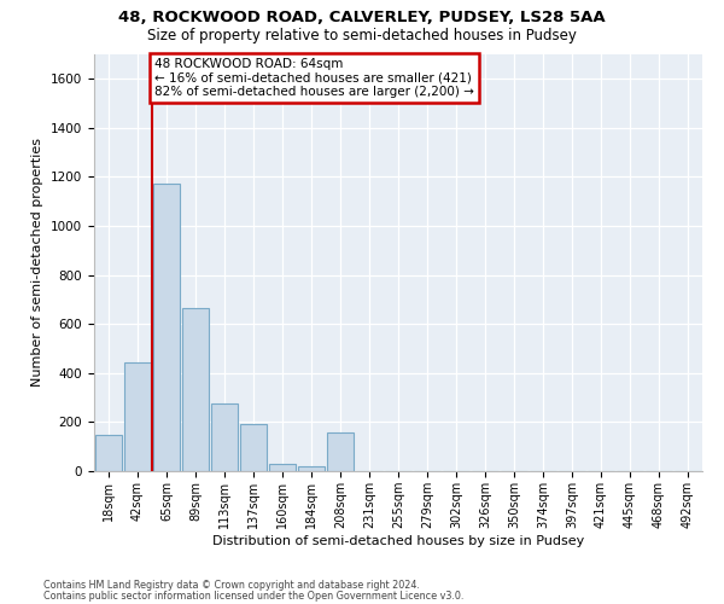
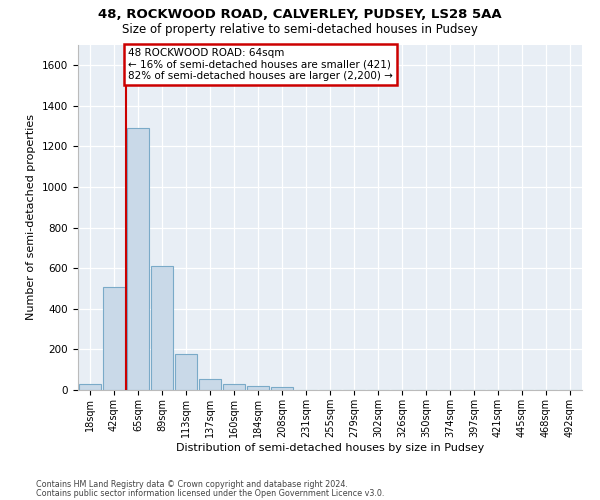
18sqm: 150 -> 30
42sqm: 445 -> 510
65sqm: 1175 -> 1290
89sqm: 665 -> 610
113sqm: 275 -> 175
137sqm: 190 -> 55
208sqm: 160 -> 15
